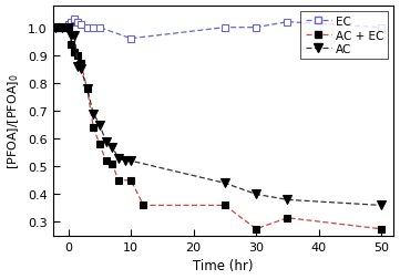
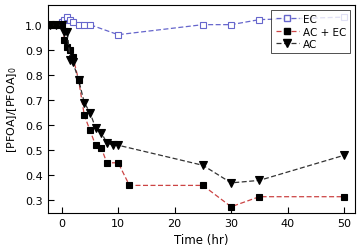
AC/30: 0.40 -> 0.37
EC/50: 1.00 -> 1.03
AC + EC/50: 0.275 -> 0.315
AC/50: 0.36 -> 0.48
